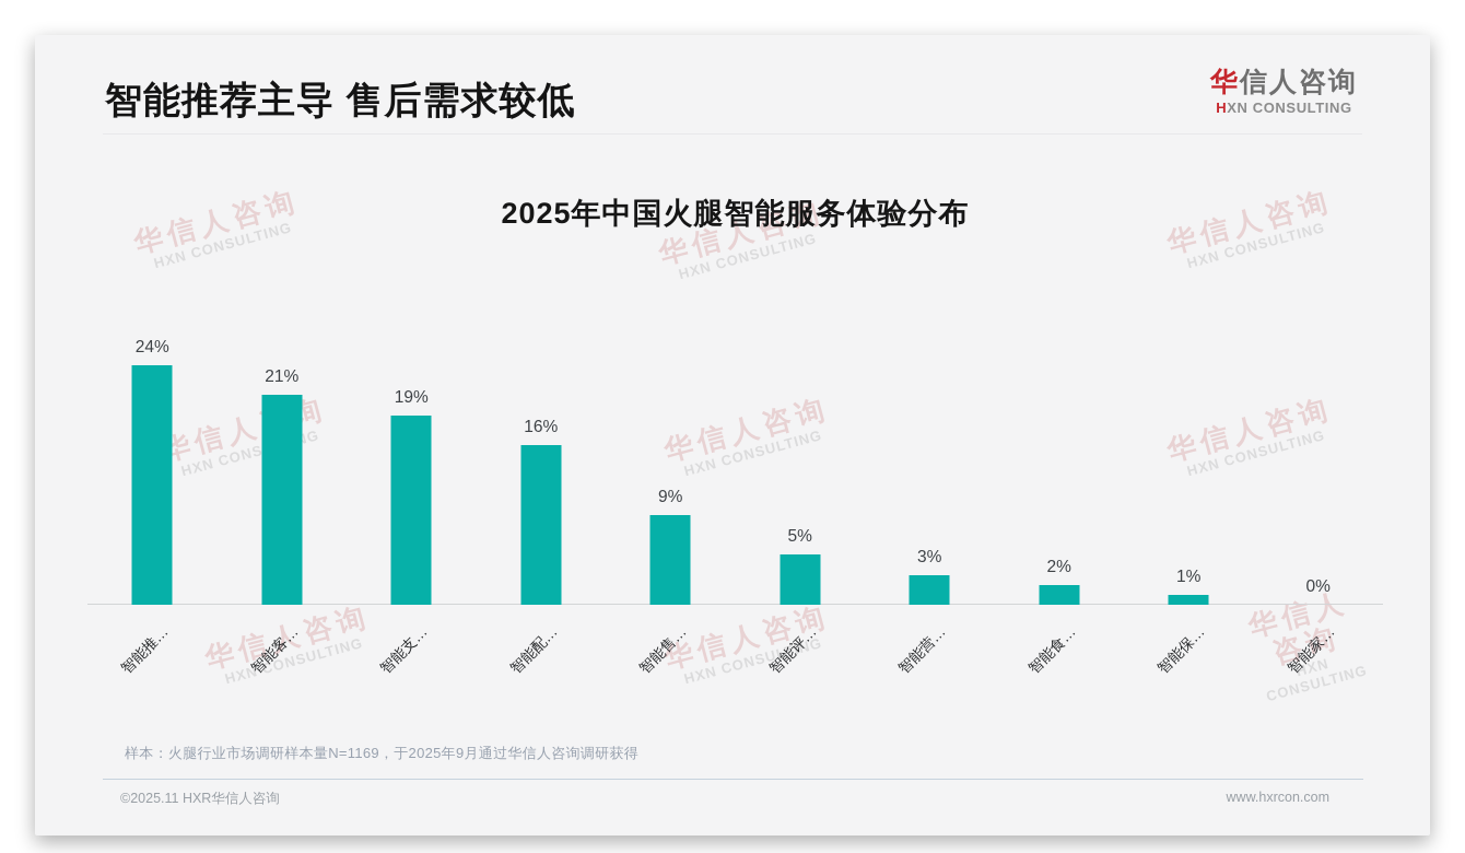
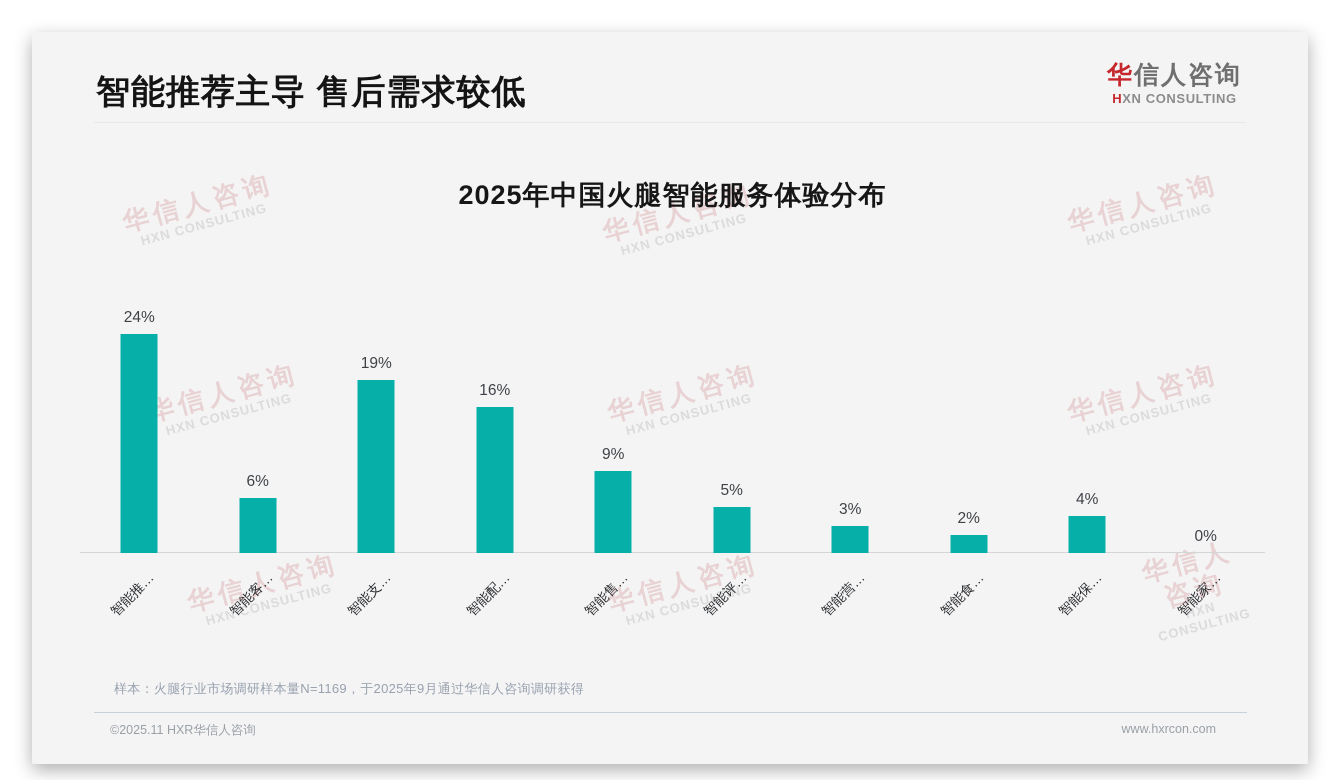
智能客…: 21% -> 6%
智能保…: 1% -> 4%
